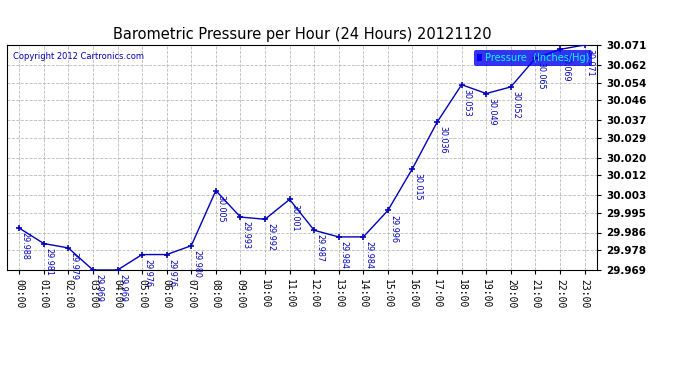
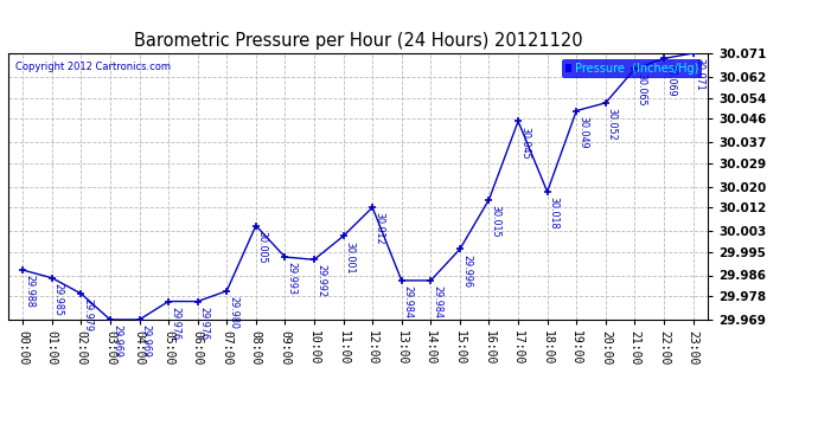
01:00: 29.981 -> 29.985
12:00: 29.987 -> 30.012
17:00: 30.036 -> 30.045
18:00: 30.053 -> 30.018
